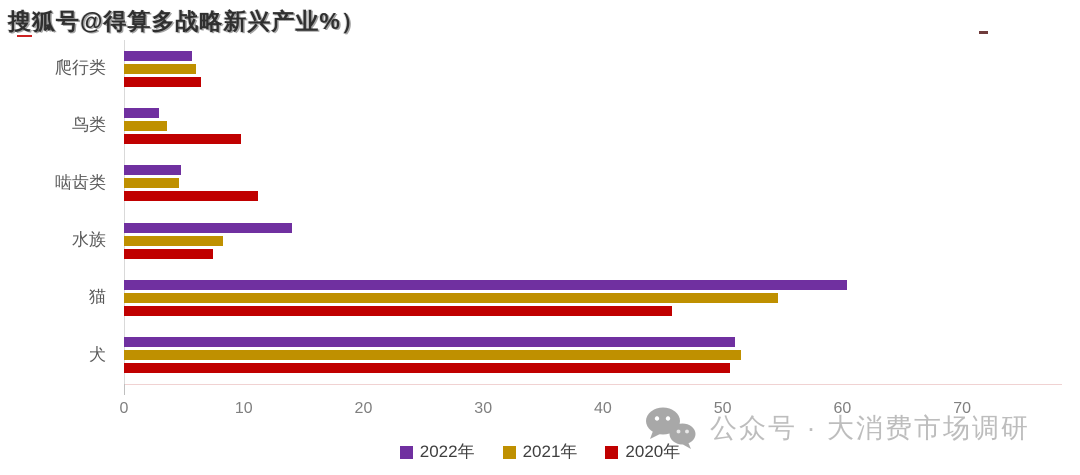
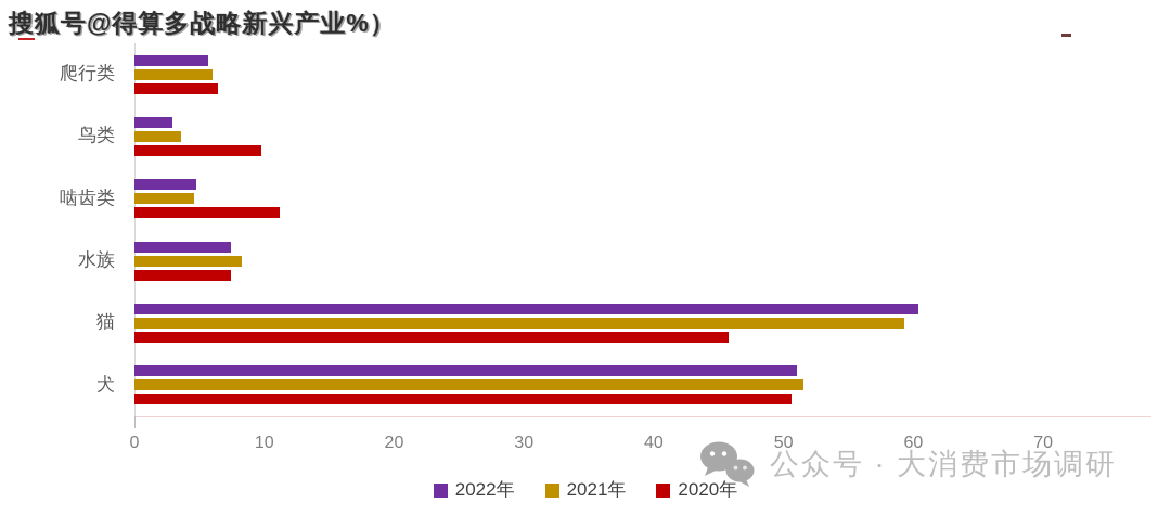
2022年/水族: 14.0 -> 7.4
2021年/猫: 54.6 -> 59.3
